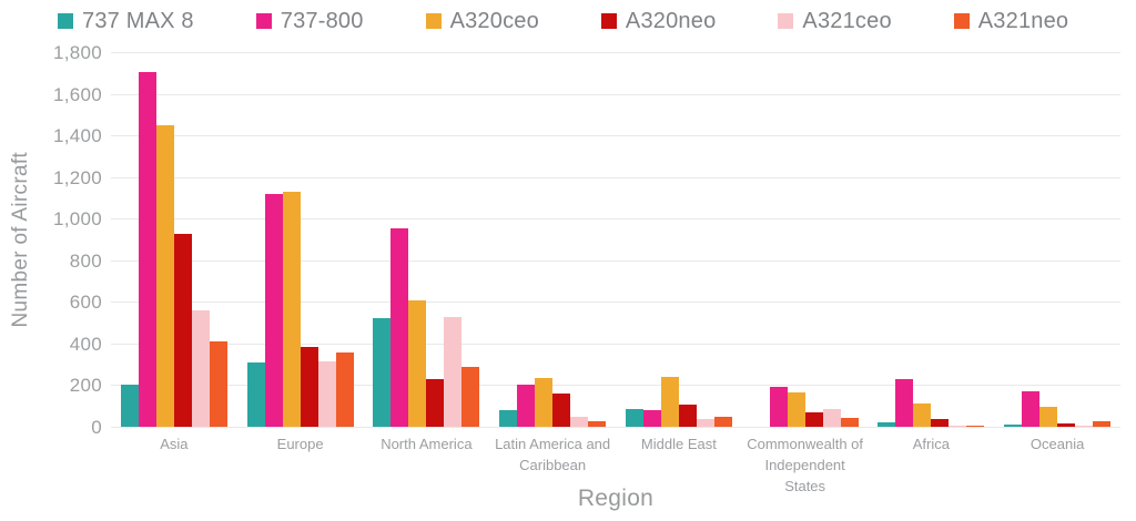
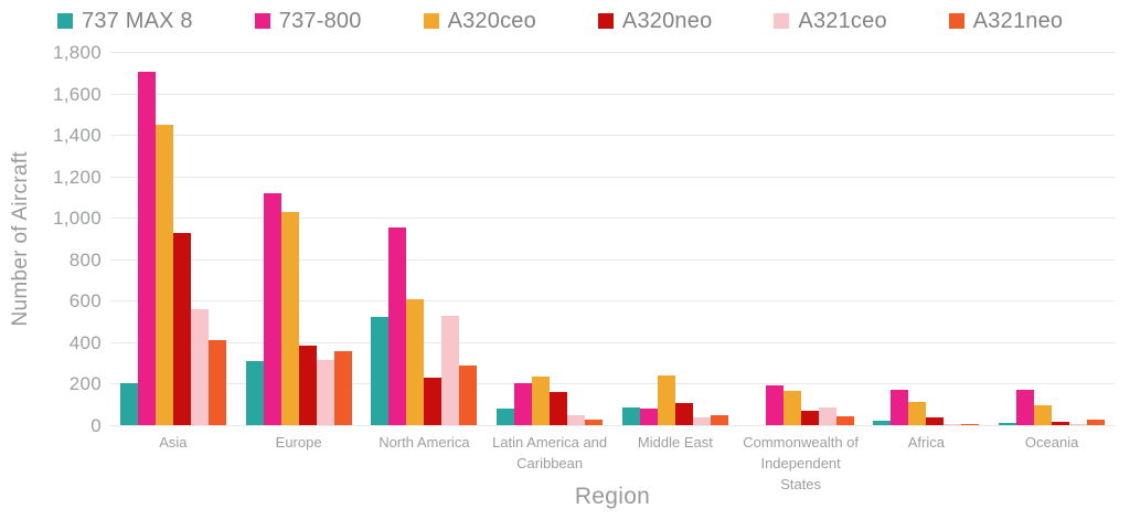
A320ceo/Europe: 1130 -> 1030
737-800/Africa: 230 -> 170
